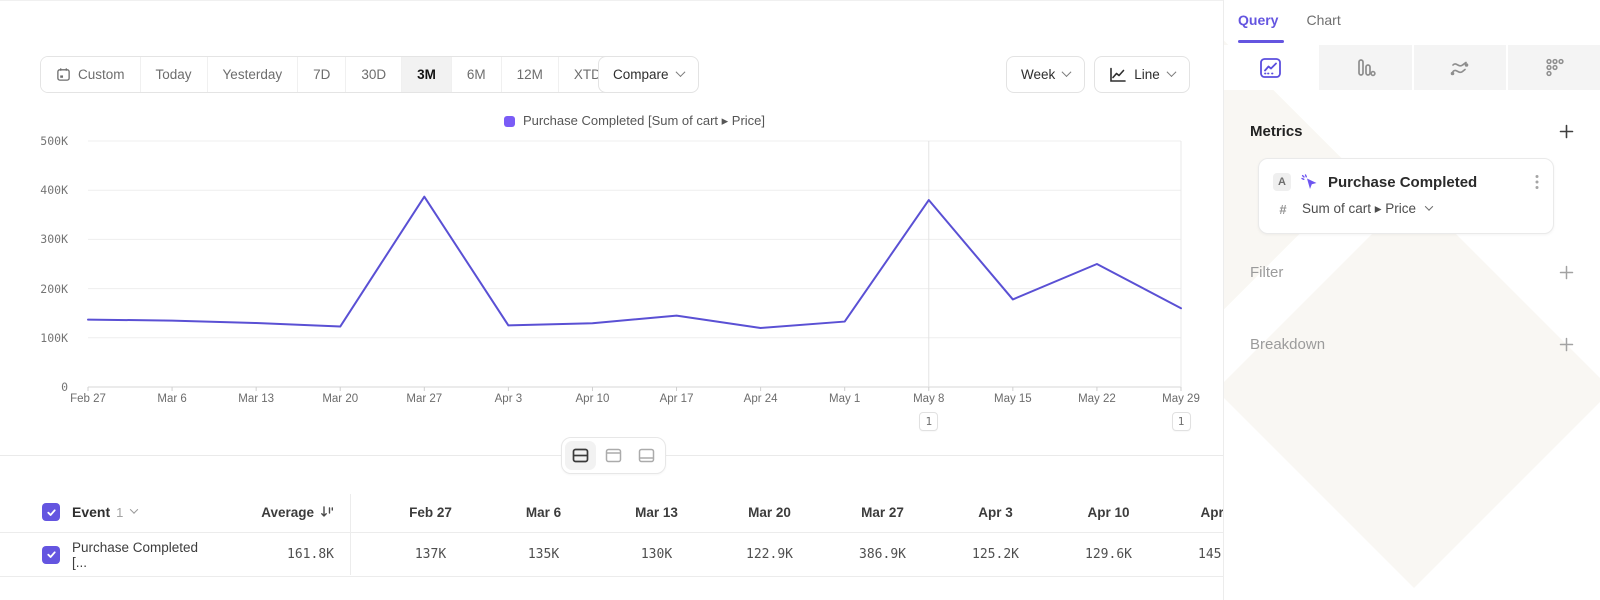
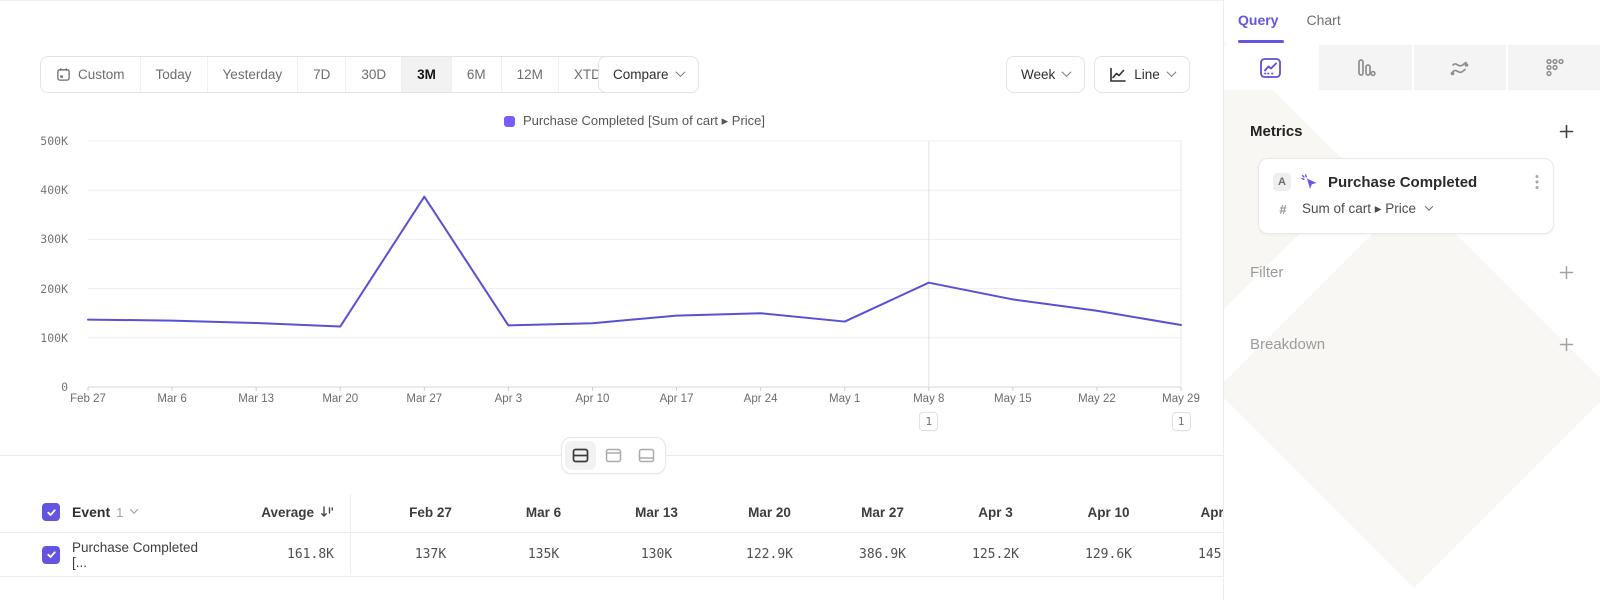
Apr 24: 120K -> 150K
May 8: 380K -> 210K
May 22: 250K -> 160K
May 29: 160K -> 130K
